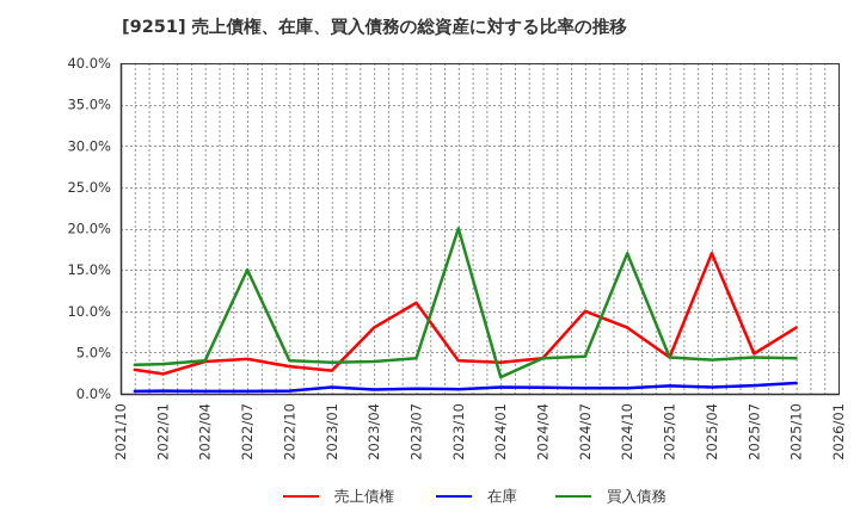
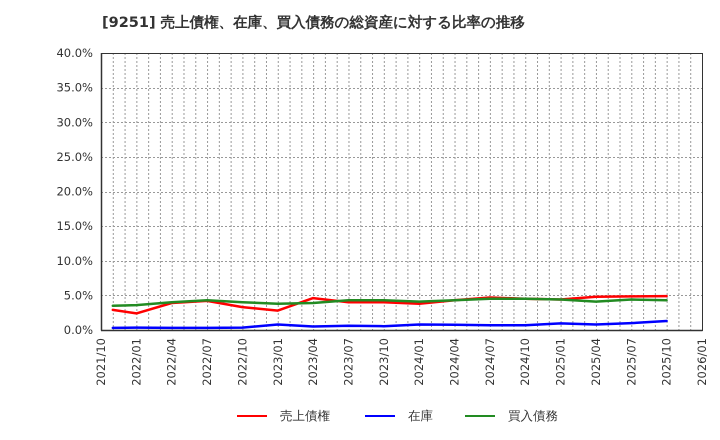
買入債務/2022/07: 15% -> 4%
売上債権/2023/04: 8% -> 5%
売上債権/2023/07: 11% -> 4%
買入債務/2023/10: 20% -> 4%
買入債務/2024/01: 2% -> 4%
売上債権/2024/07: 10% -> 5%
売上債権/2024/10: 8% -> 4%
買入債務/2024/10: 17% -> 4%
売上債権/2025/04: 17% -> 5%
売上債権/2025/10: 8% -> 5%
